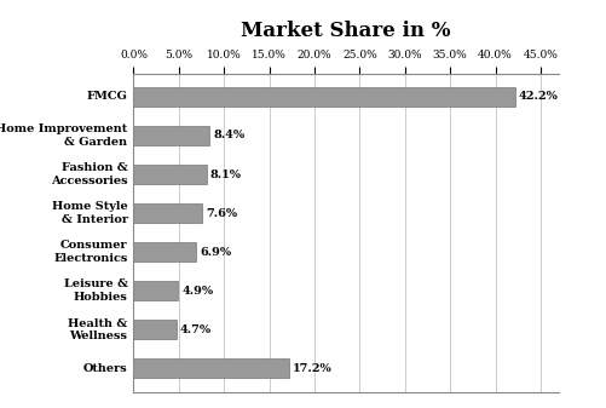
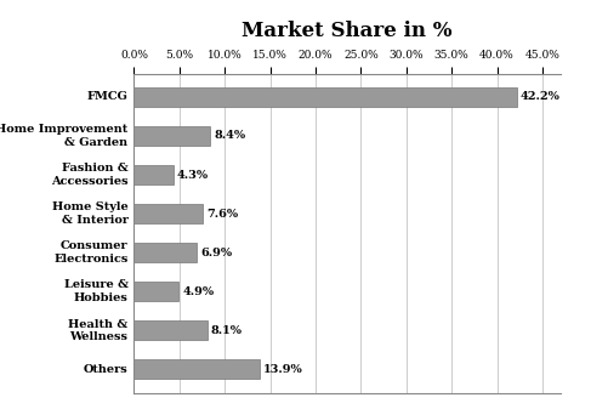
Fashion & Accessories: 8.1% -> 4.3%
Health & Wellness: 4.7% -> 8.1%
Others: 17.2% -> 13.9%
